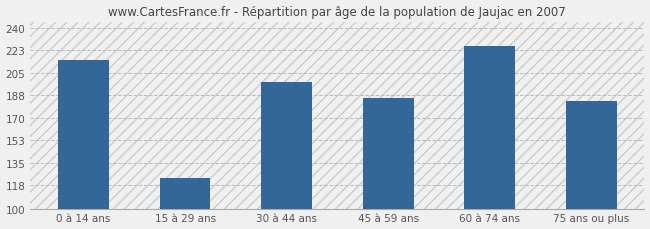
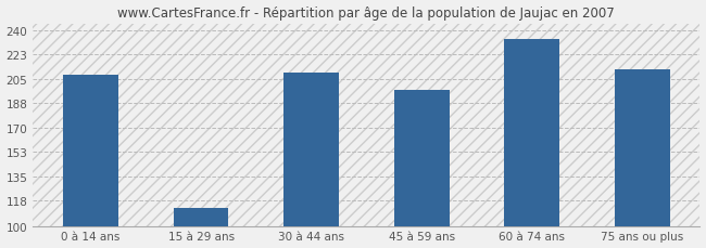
0 à 14 ans: 215 -> 208
15 à 29 ans: 124 -> 113
30 à 44 ans: 198 -> 210
45 à 59 ans: 186 -> 197
60 à 74 ans: 226 -> 234
75 ans ou plus: 183 -> 212
